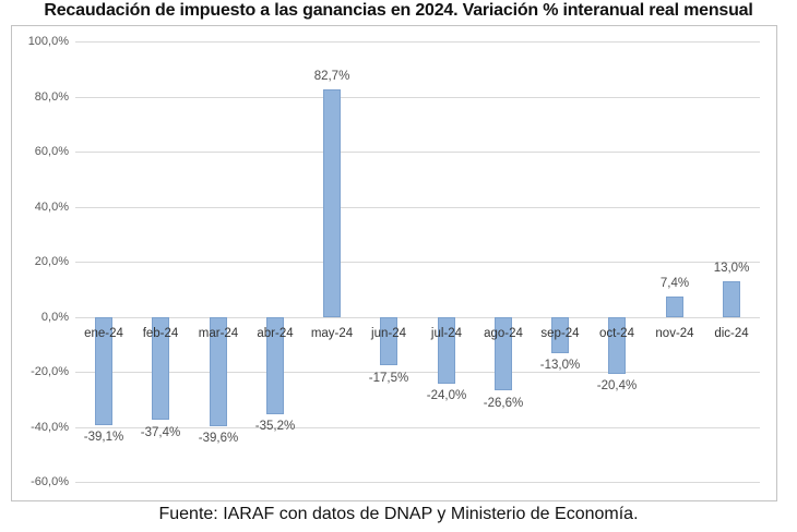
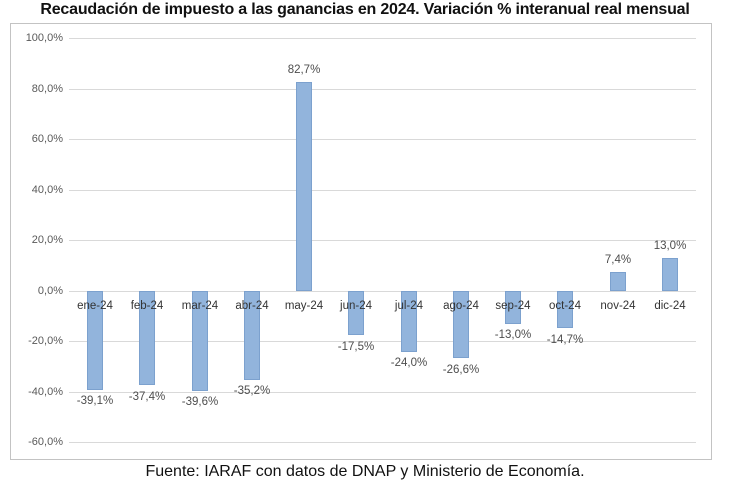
oct-24: -20,4% -> -14,7%
